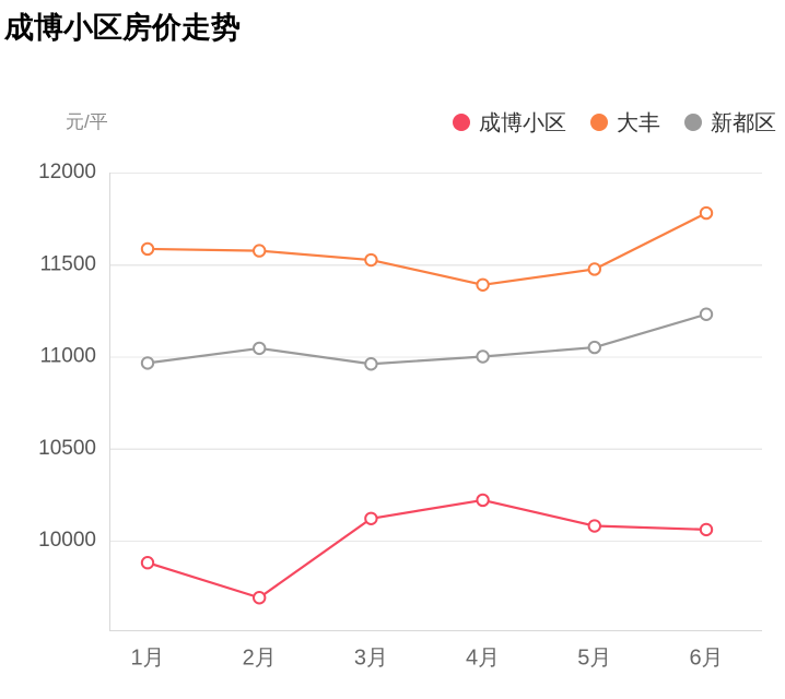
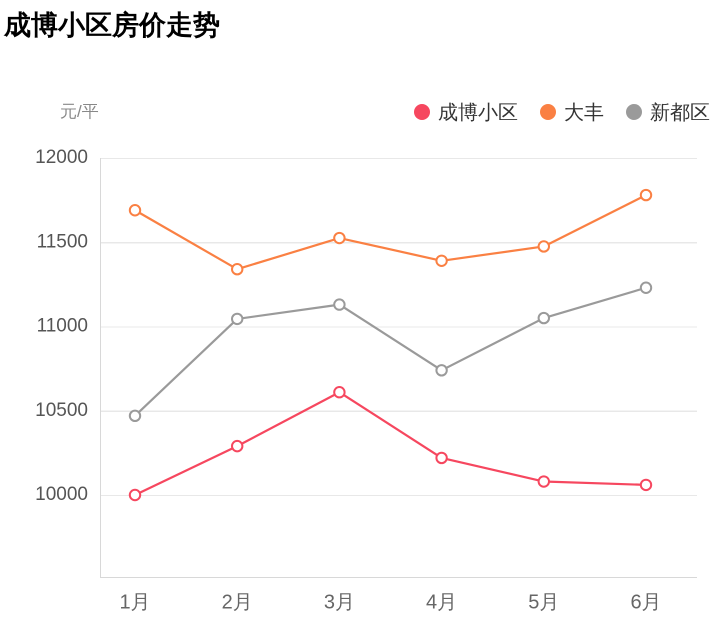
成博小区/1月: 9880 -> 10000
大丰/1月: 11580 -> 11690
新都区/1月: 10960 -> 10470
成博小区/2月: 9690 -> 10290
大丰/2月: 11580 -> 11340
成博小区/3月: 10120 -> 10610
新都区/3月: 10960 -> 11130
新都区/4月: 11000 -> 10740
